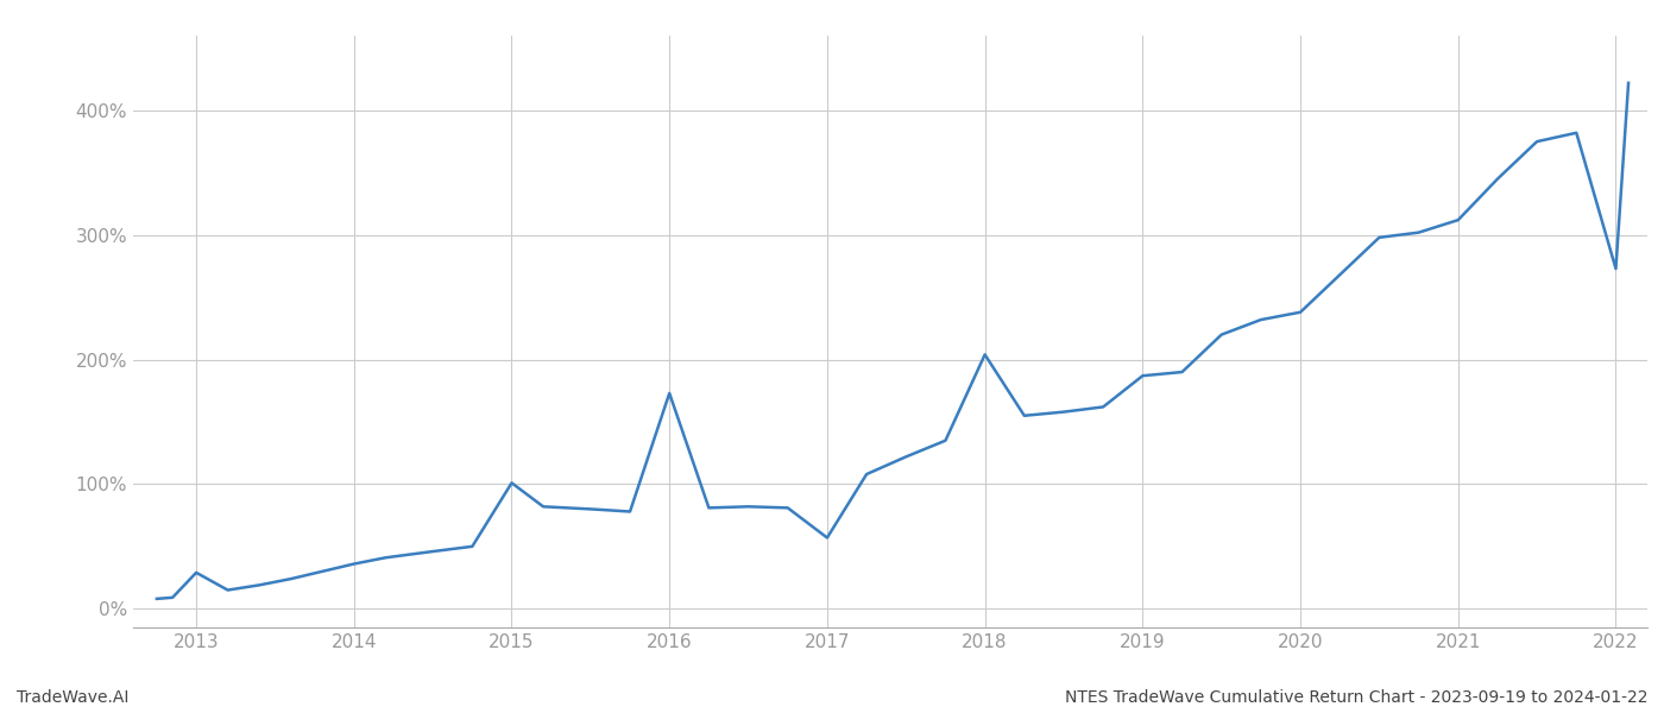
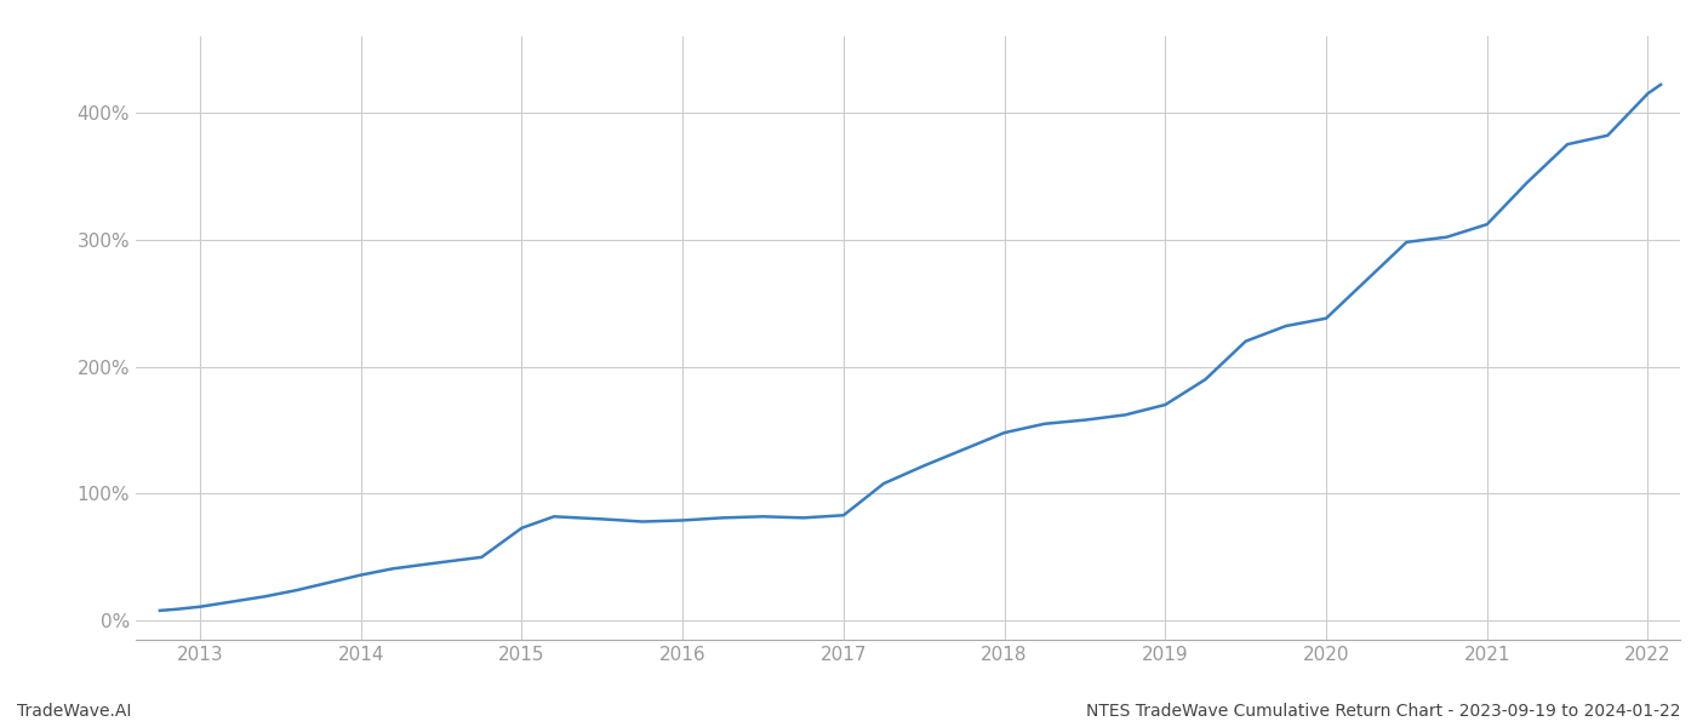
2013: 29% -> 11%
2015: 101% -> 73%
2016: 173% -> 79%
2017: 57% -> 83%
2018: 204% -> 148%
2019: 187% -> 170%
2022: 273% -> 415%
